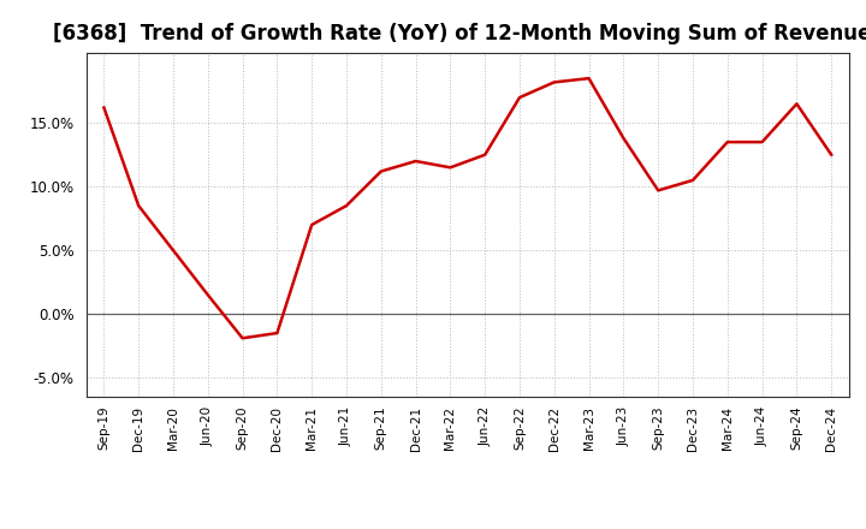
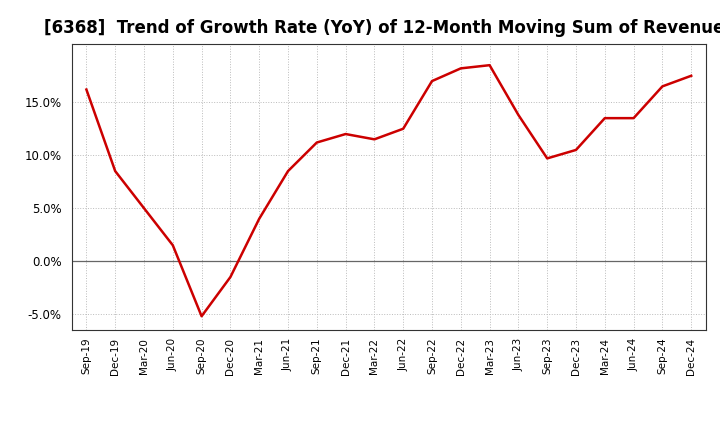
Sep-20: -1.9% -> -5.2%
Mar-21: 7.0% -> 4.0%
Dec-24: 12.5% -> 17.5%
